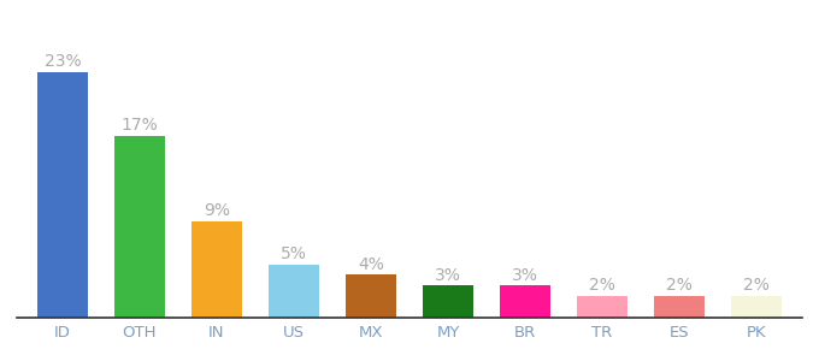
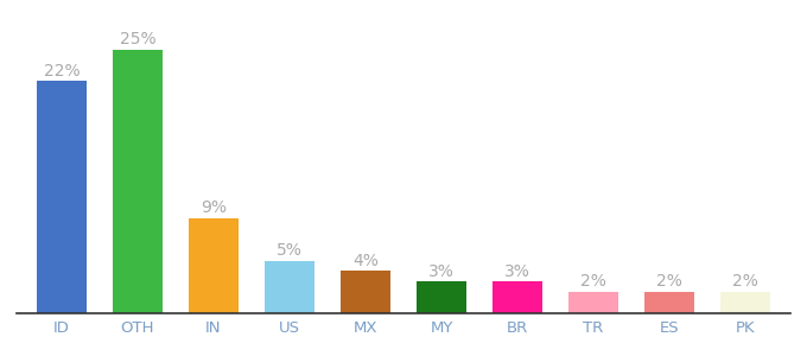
ID: 23% -> 22%
OTH: 17% -> 25%
